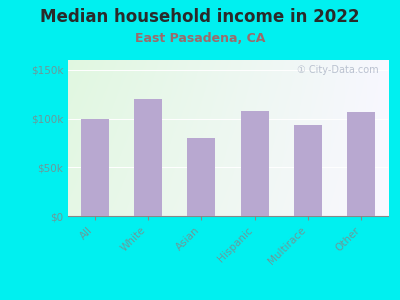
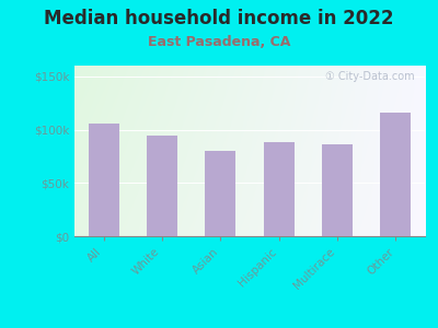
All: $100k -> $106k
White: $120k -> $94k
Hispanic: $108k -> $88k
Multirace: $93k -> $86k
Other: $107k -> $116k
